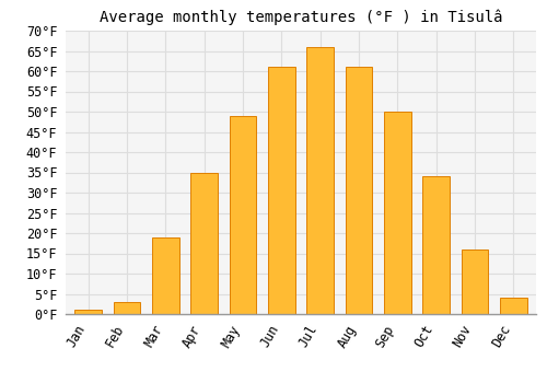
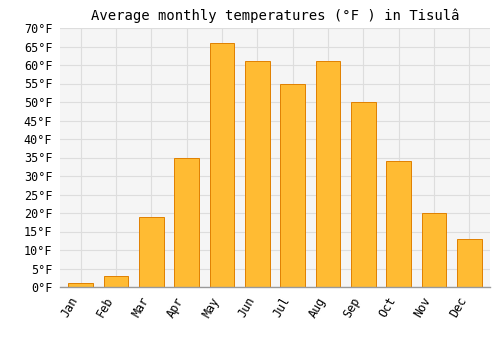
May: 49°F -> 66°F
Jul: 66°F -> 55°F
Nov: 16°F -> 20°F
Dec: 4°F -> 13°F
